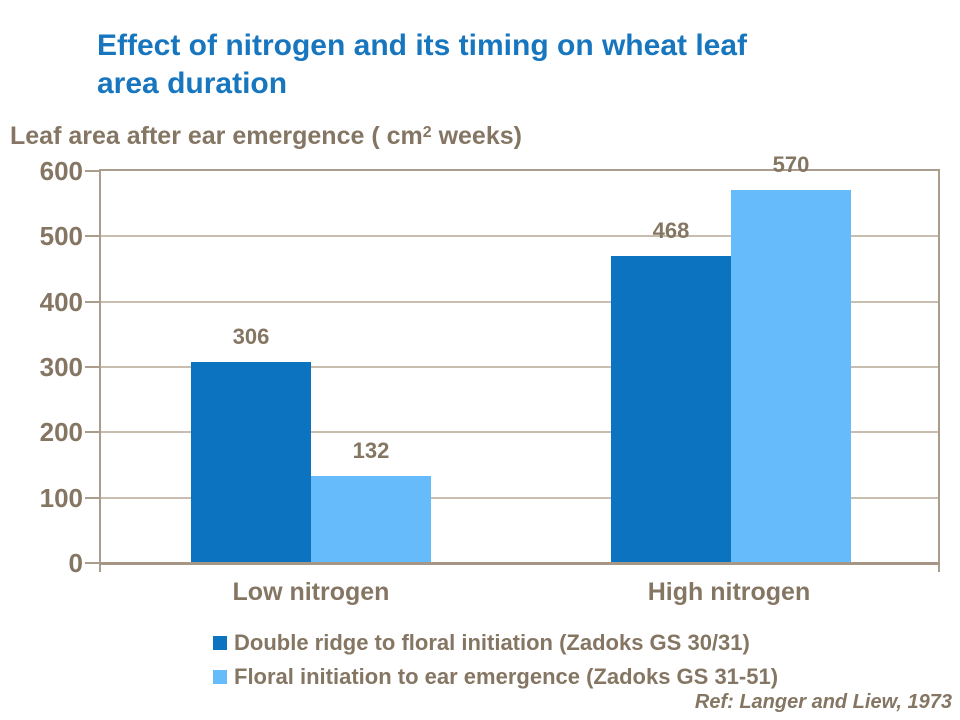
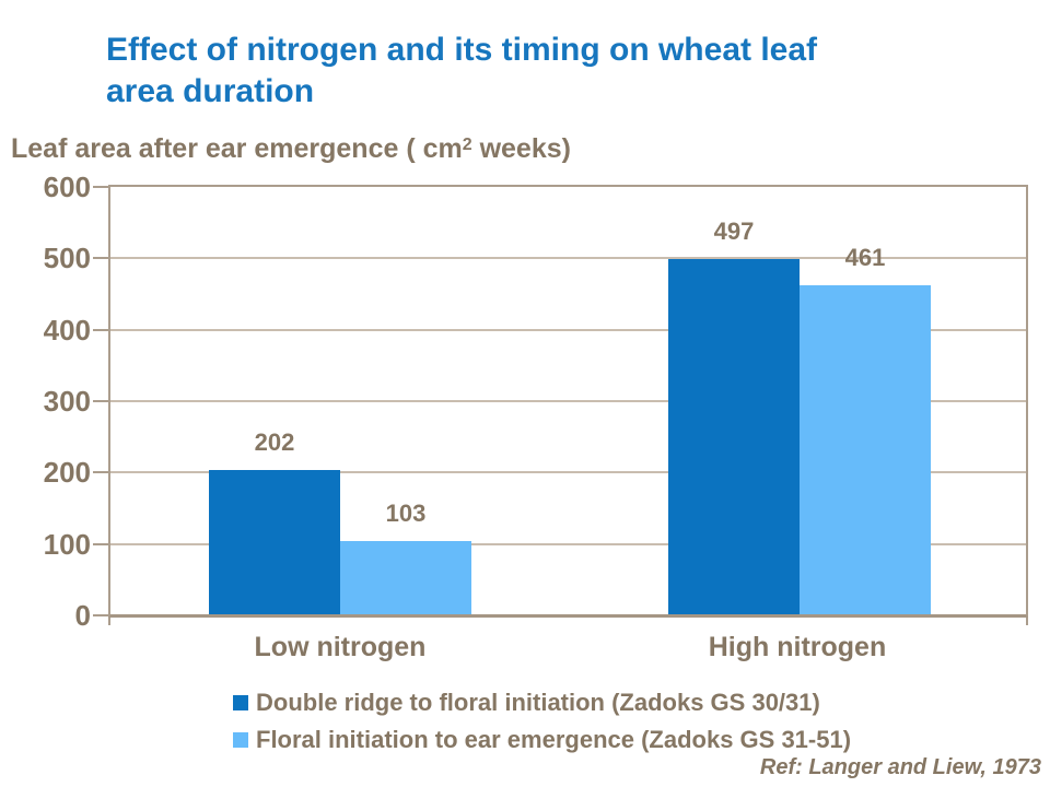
Double ridge to floral initiation (Zadoks GS 30/31)/Low nitrogen: 306 -> 202
Floral initiation to ear emergence (Zadoks GS 31-51)/Low nitrogen: 132 -> 103
Double ridge to floral initiation (Zadoks GS 30/31)/High nitrogen: 468 -> 497
Floral initiation to ear emergence (Zadoks GS 31-51)/High nitrogen: 570 -> 461
